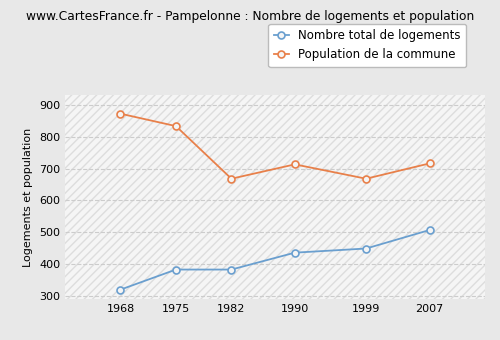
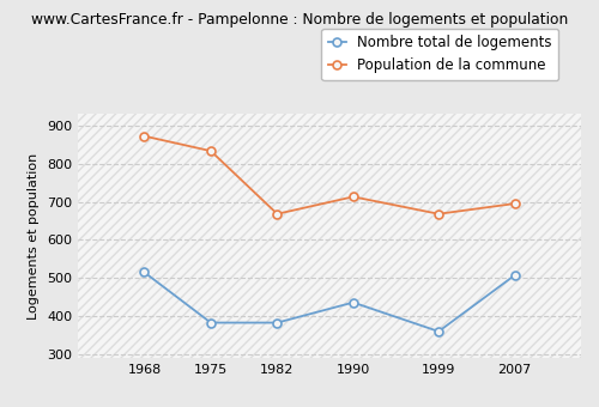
Nombre total de logements/1968: 320 -> 515
Nombre total de logements/1999: 449 -> 360
Population de la commune/2007: 716 -> 695
